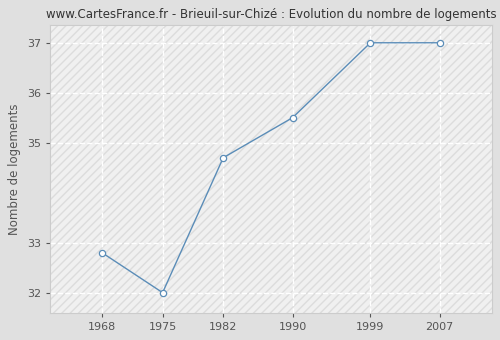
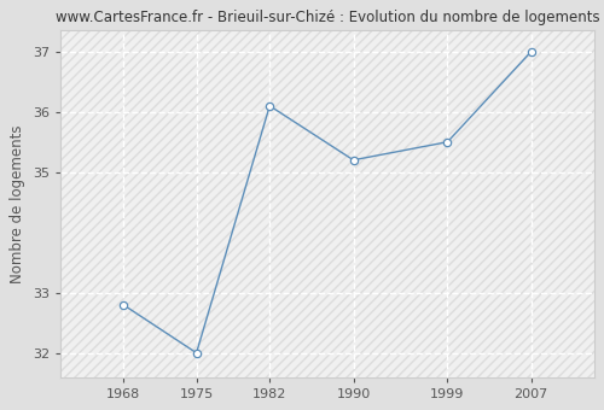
1982: 34.7 -> 36.1
1990: 35.5 -> 35.2
1999: 37.0 -> 35.5
